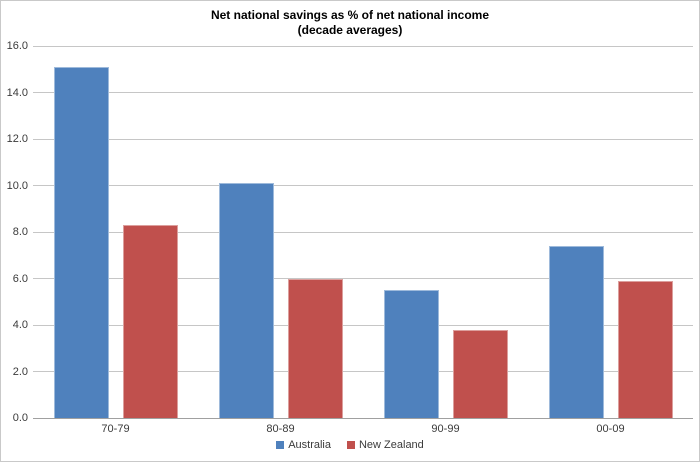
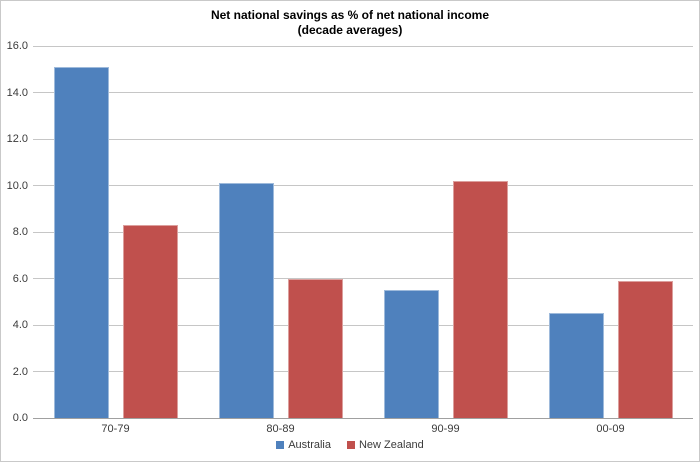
New Zealand/90-99: 3.8 -> 10.2
Australia/00-09: 7.4 -> 4.5
